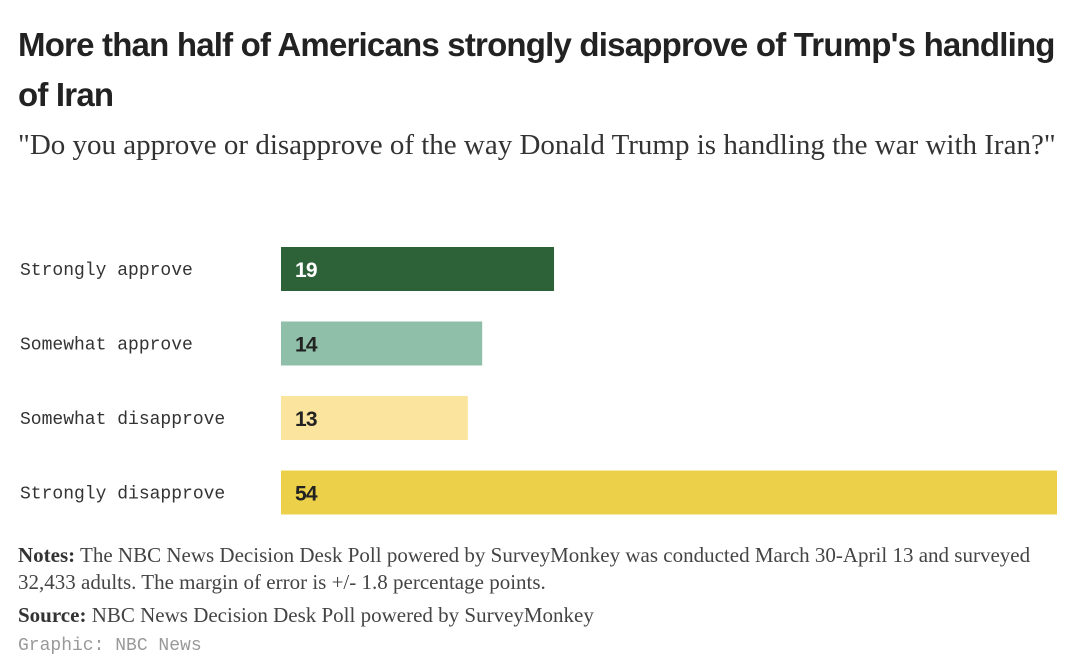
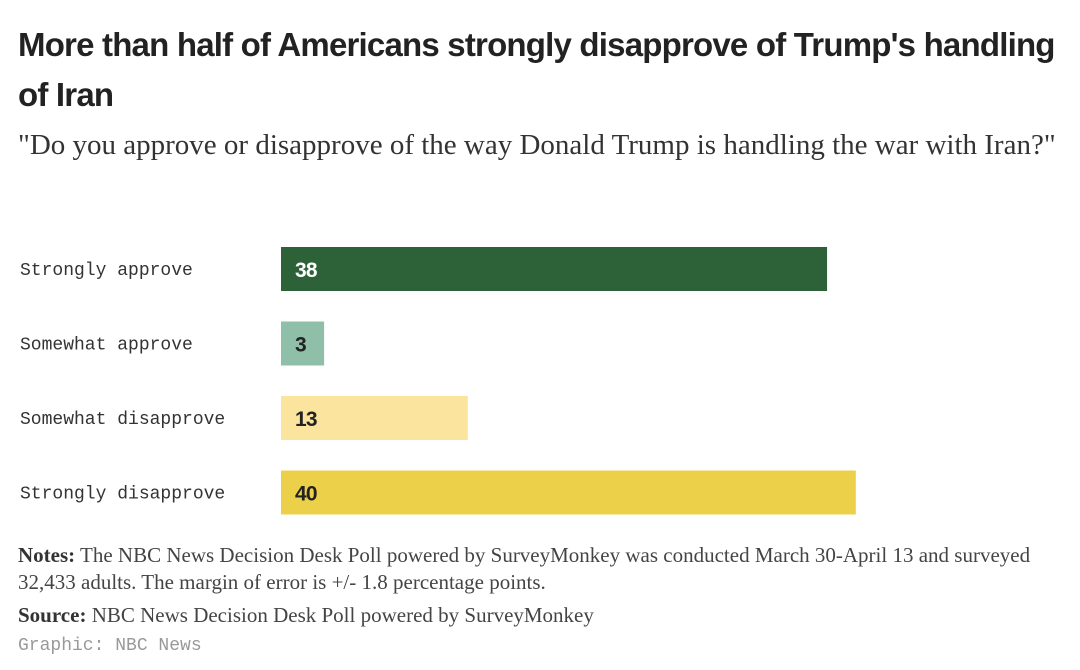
Strongly approve: 19 -> 38
Somewhat approve: 14 -> 3
Strongly disapprove: 54 -> 40
